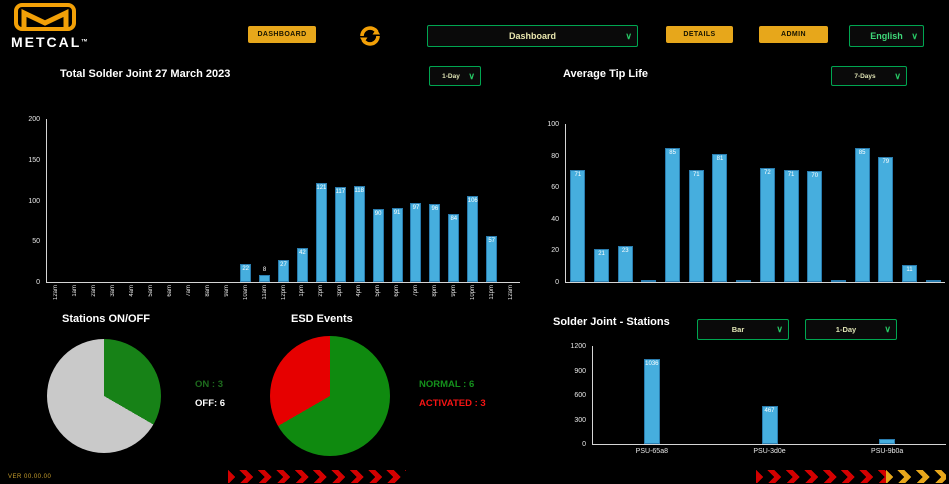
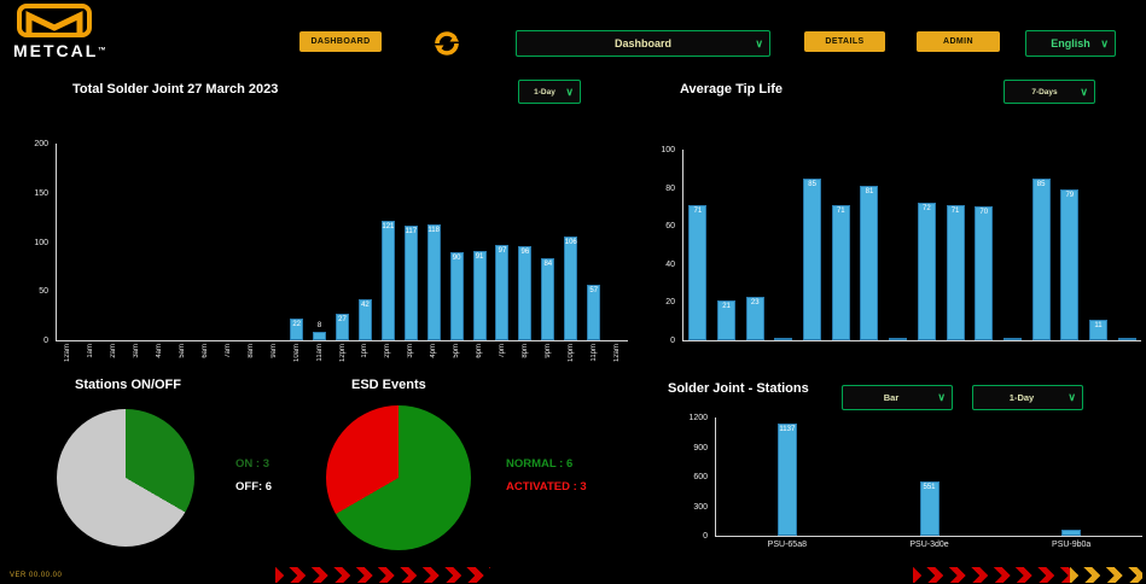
Solder Joint - Stations/PSU-65a8: 1036 -> 1137
Solder Joint - Stations/PSU-3d0e: 467 -> 551
